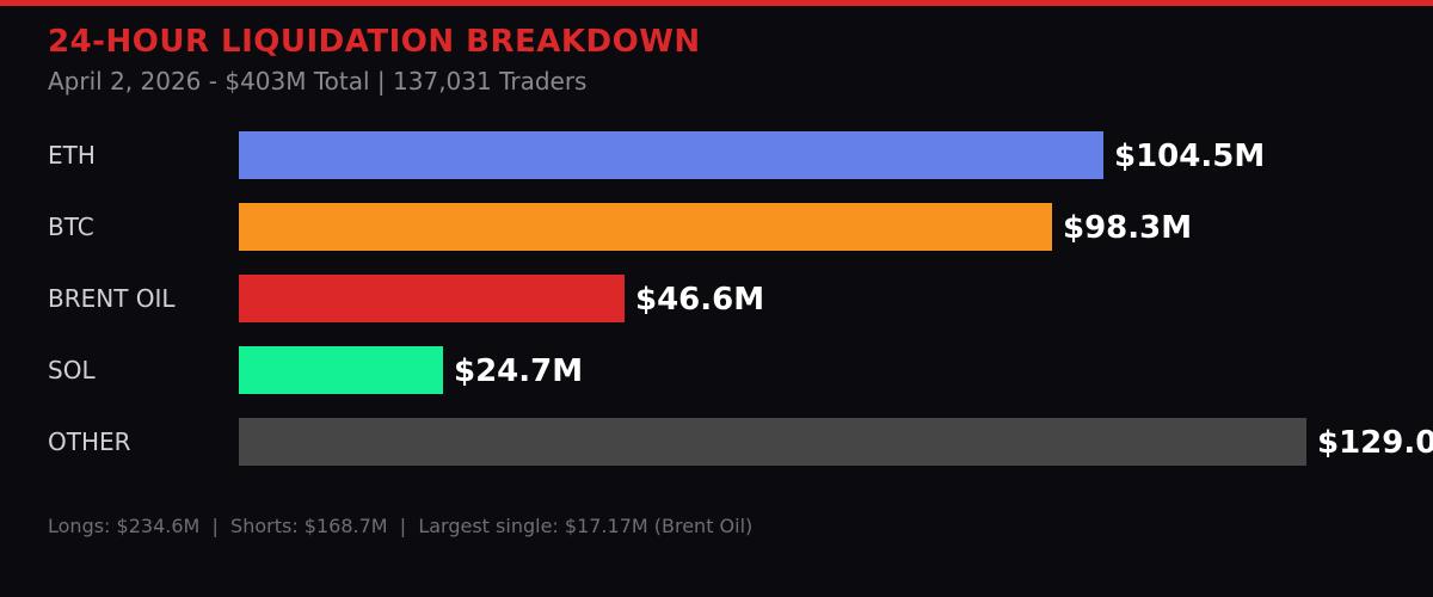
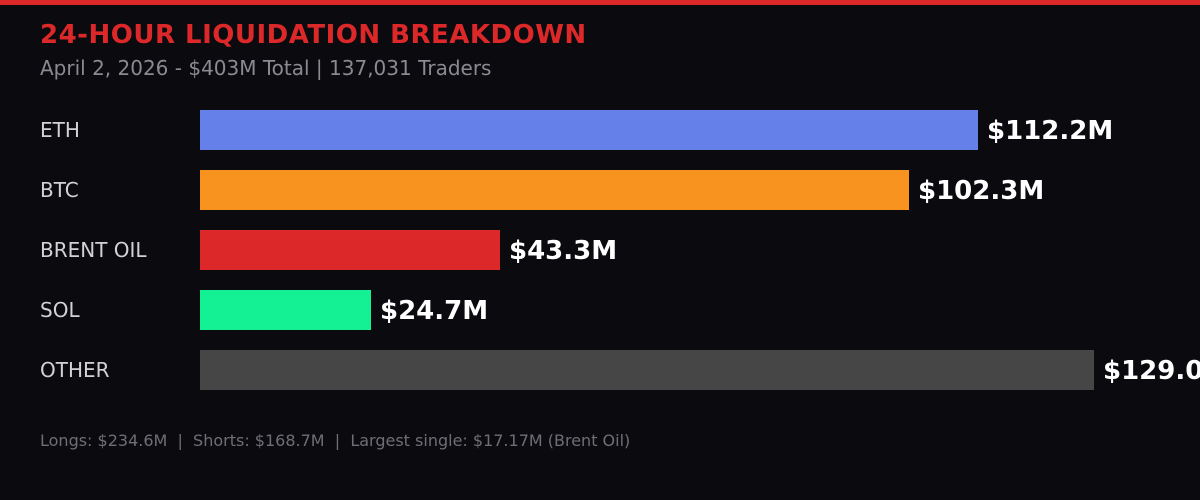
ETH: $104.5M -> $112.2M
BTC: $98.3M -> $102.3M
BRENT OIL: $46.6M -> $43.3M
